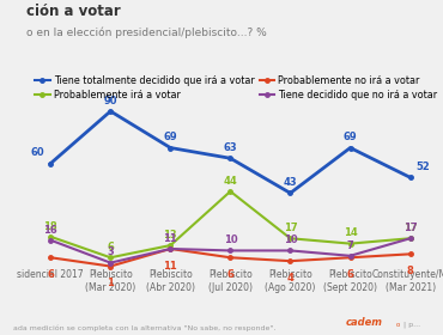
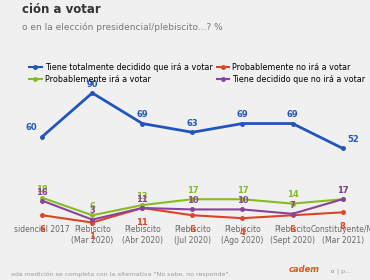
Probablemente irá a votar/Plebiscito (Jul 2020): 44 -> 17
Tiene totalmente decidido que irá a votar/Plebiscito (Ago 2020): 43 -> 69
